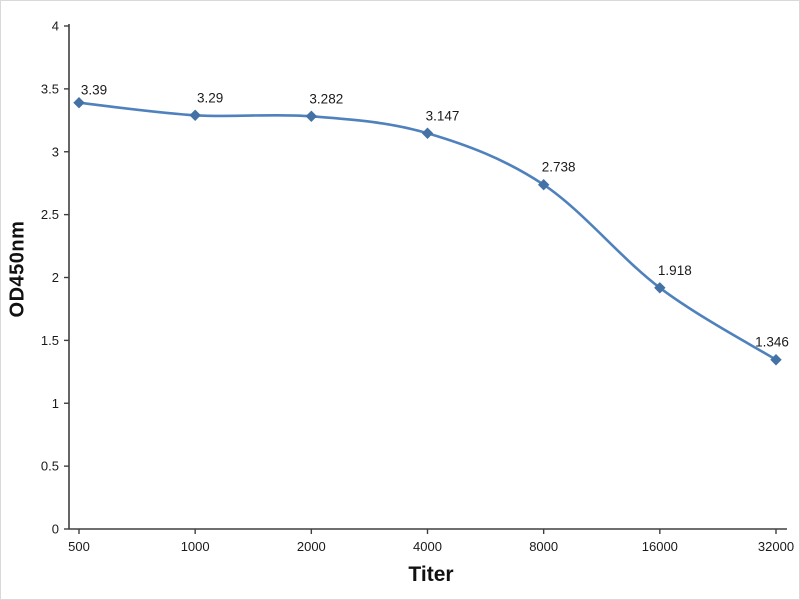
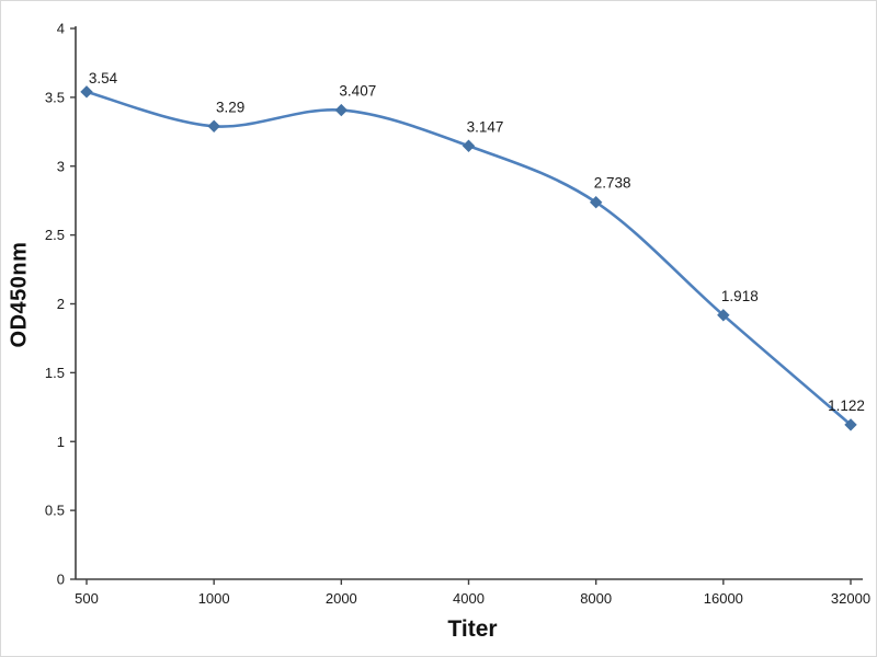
500: 3.39 -> 3.54
2000: 3.282 -> 3.407
32000: 1.346 -> 1.122
